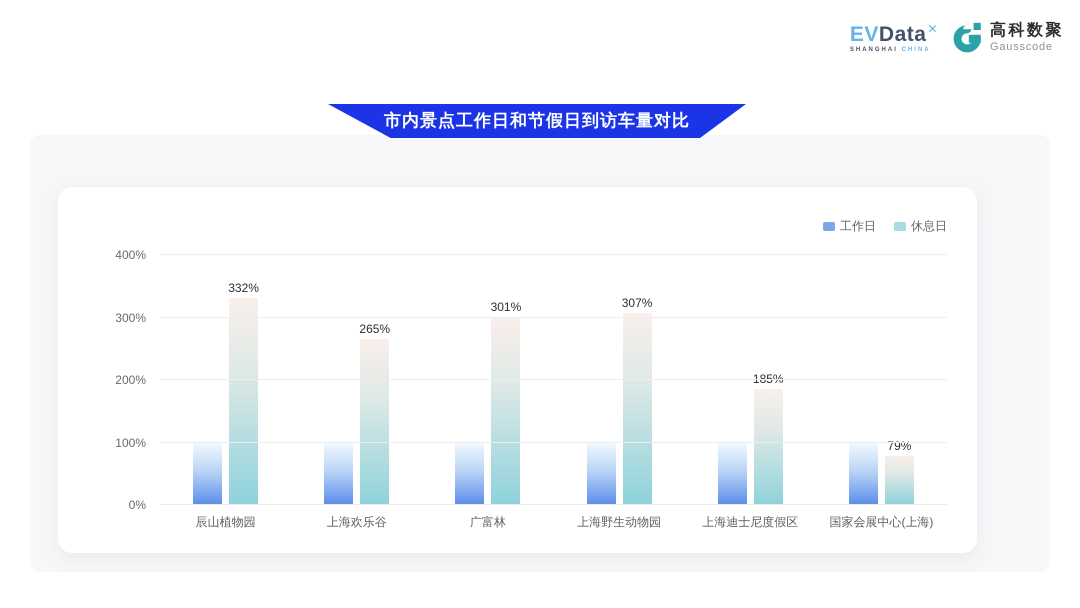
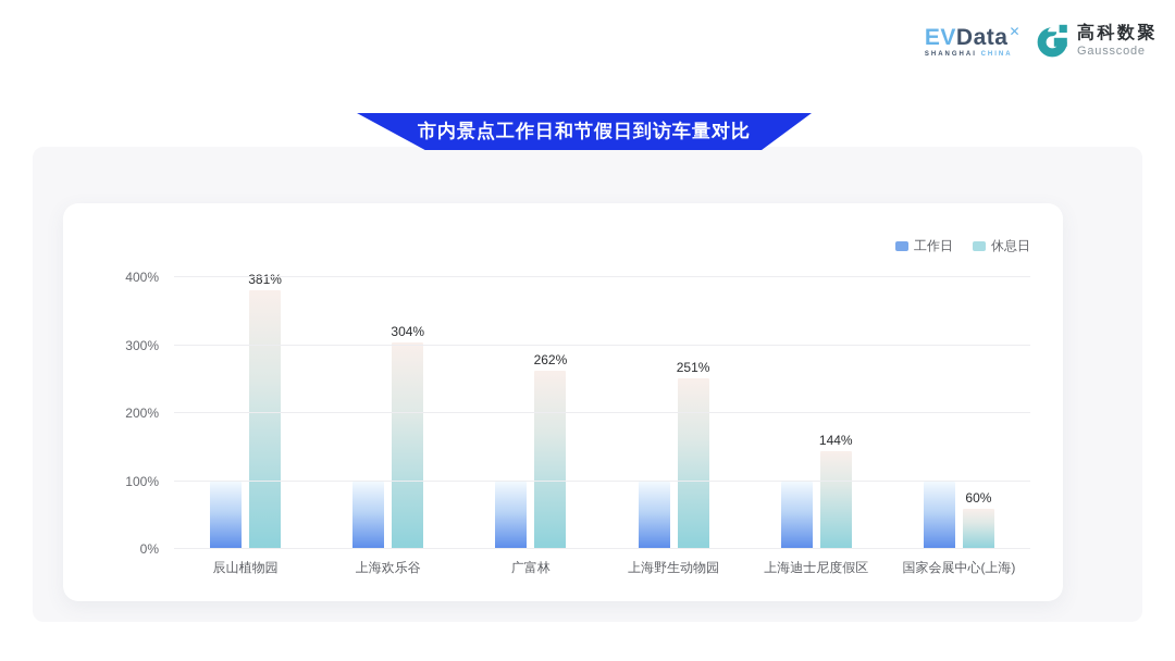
休息日/辰山植物园: 332% -> 381%
休息日/上海欢乐谷: 265% -> 304%
休息日/广富林: 301% -> 262%
休息日/上海野生动物园: 307% -> 251%
休息日/上海迪士尼度假区: 185% -> 144%
休息日/国家会展中心(上海): 79% -> 60%
